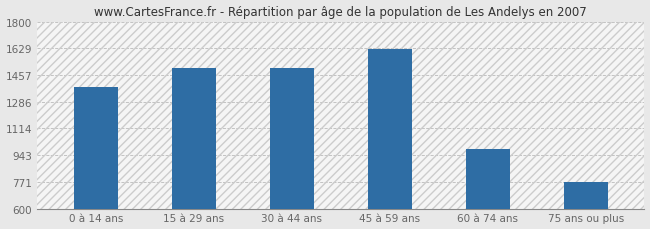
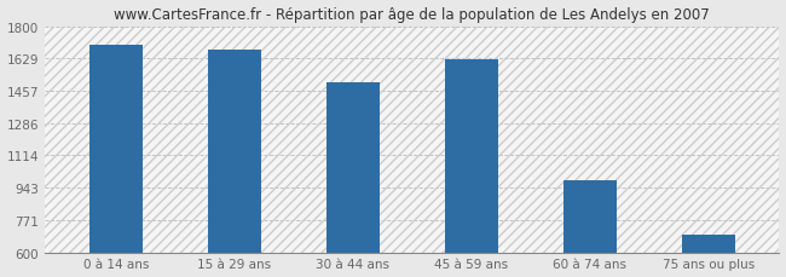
0 à 14 ans: 1380 -> 1700
15 à 29 ans: 1500 -> 1680
75 ans ou plus: 770 -> 700
